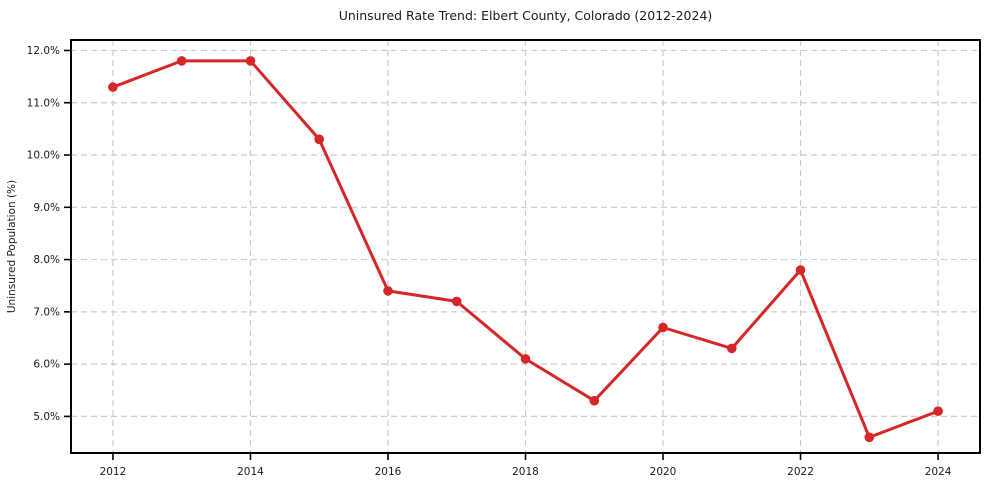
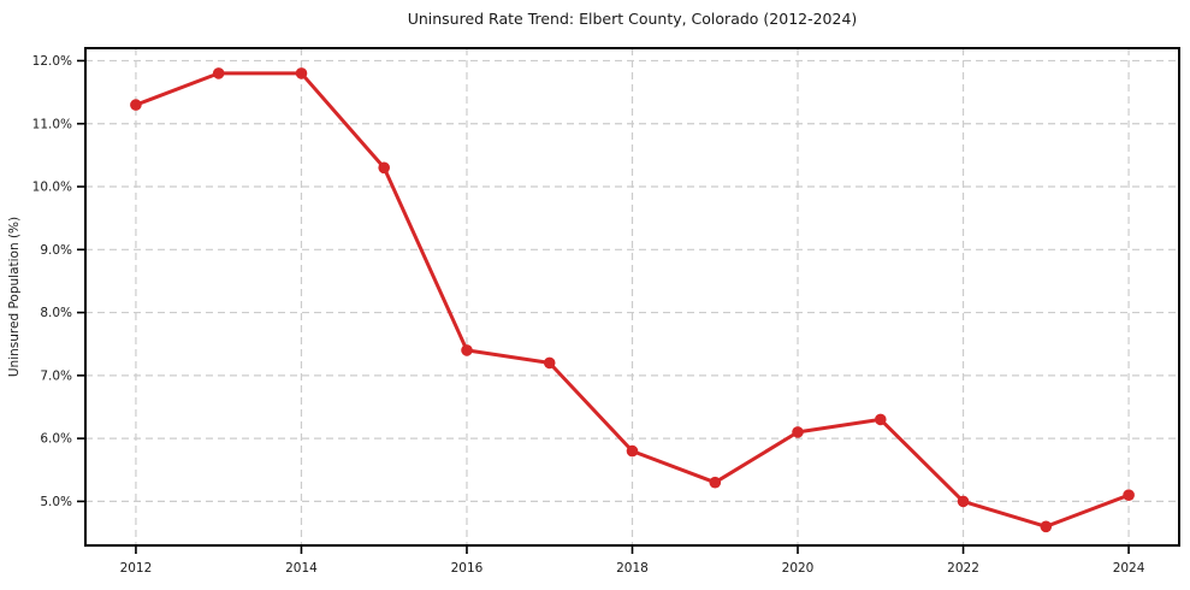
2018: 6.1% -> 5.8%
2020: 6.7% -> 6.1%
2022: 7.8% -> 5.0%
